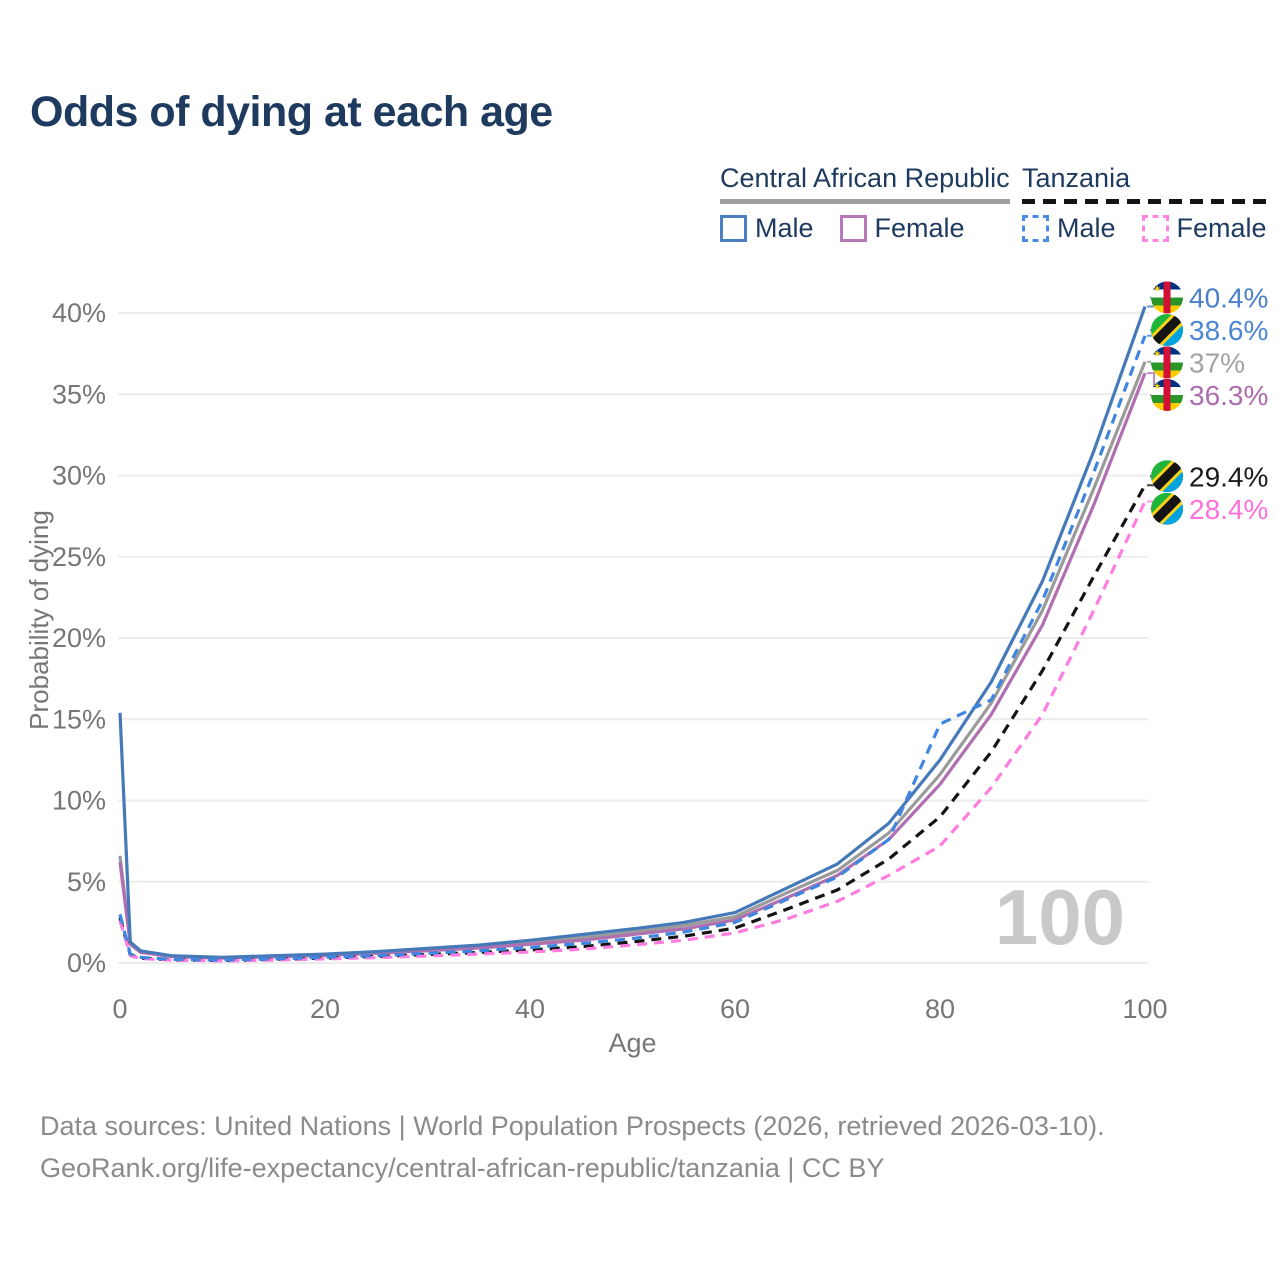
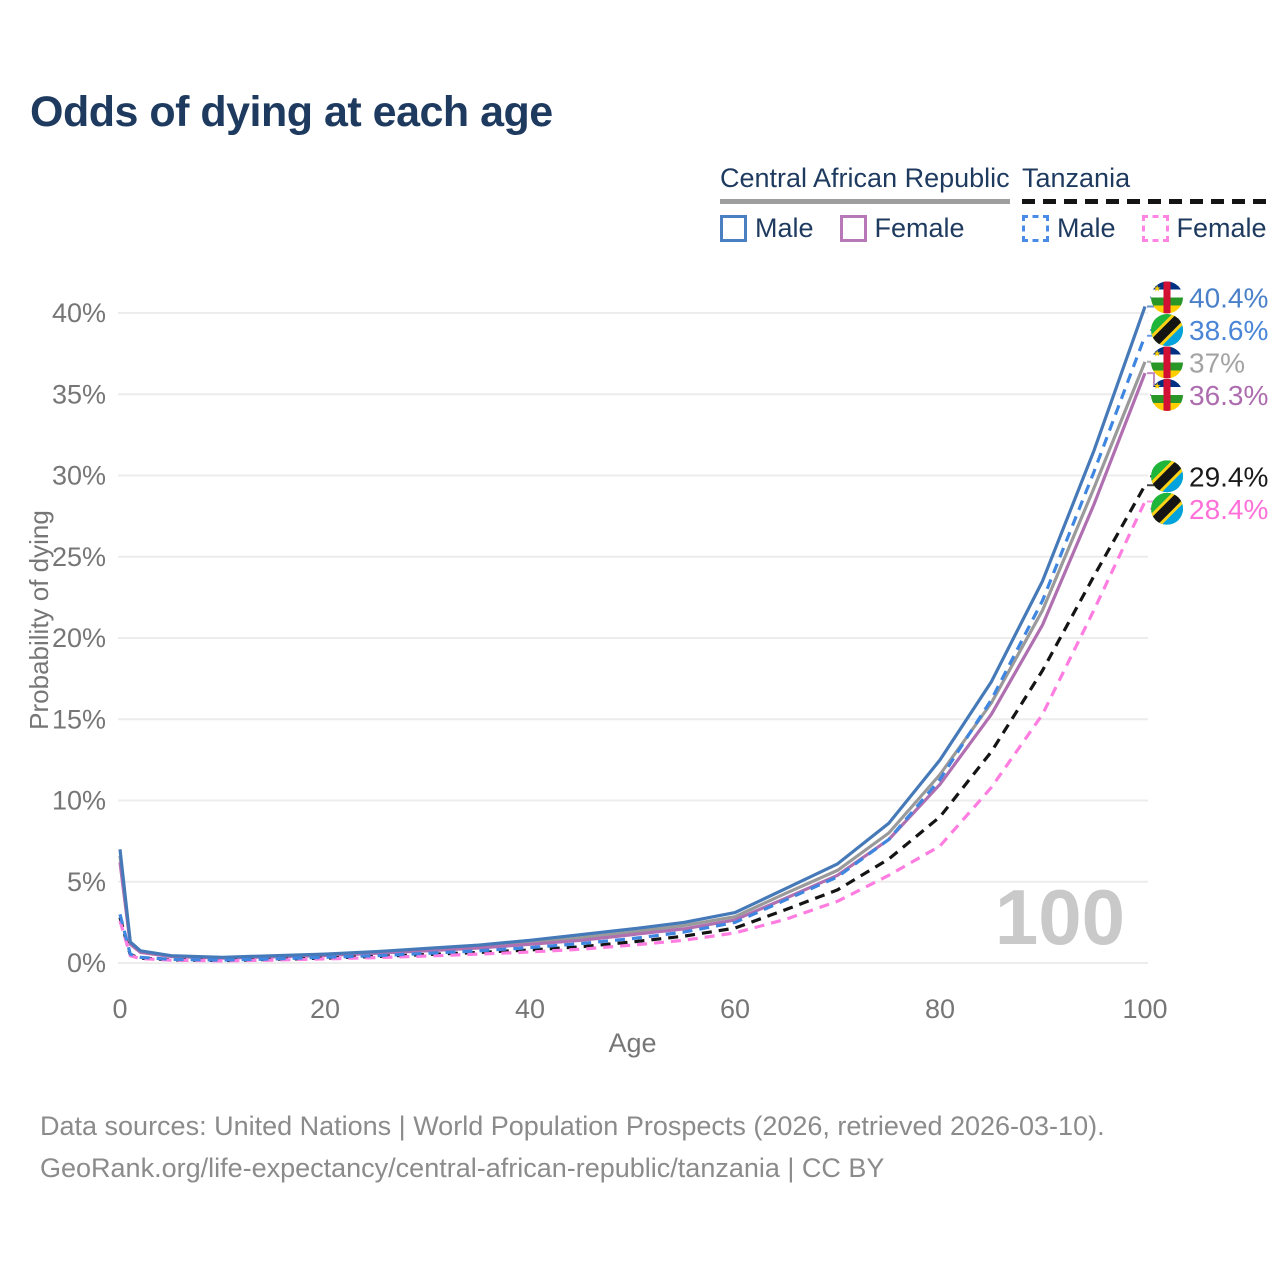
Central African Republic Male/0: 15.4% -> 7.0%
Tanzania Male/80: 14.7% -> 11.3%
